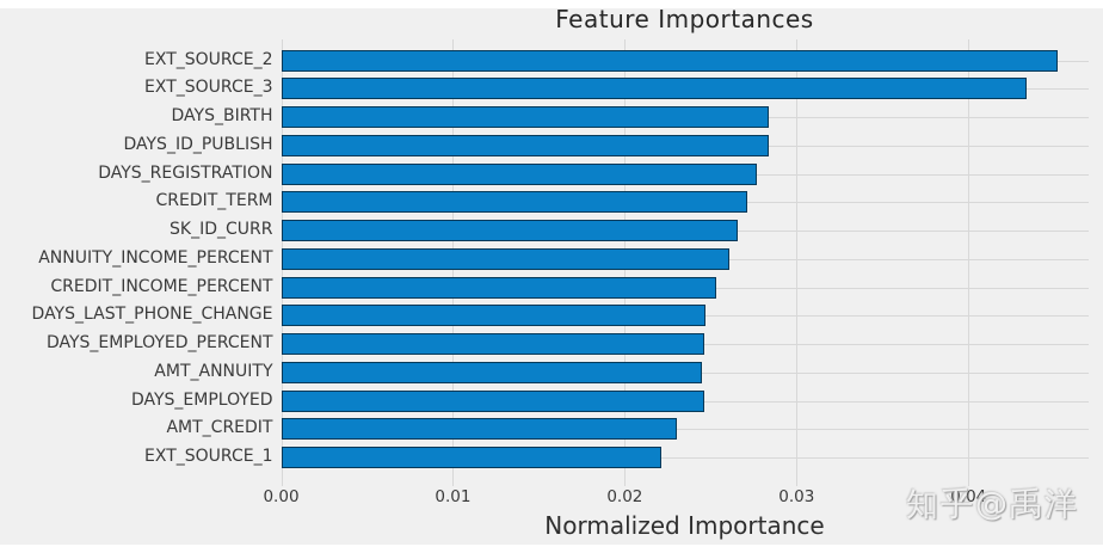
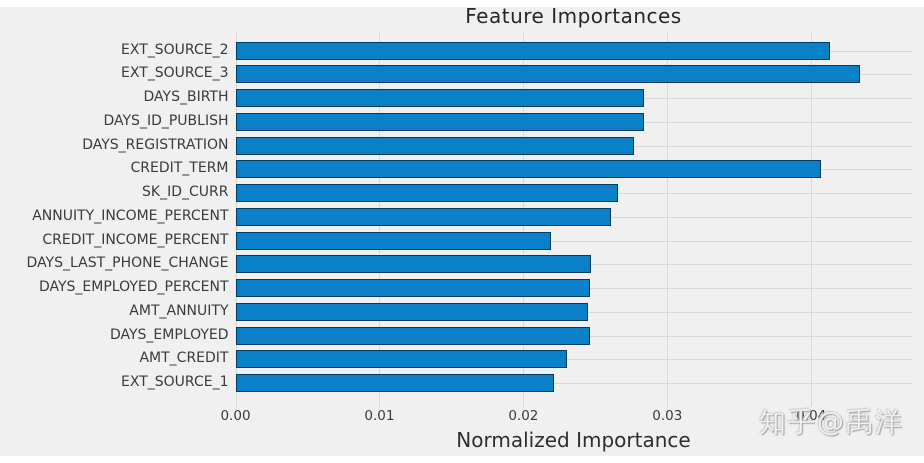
EXT_SOURCE_2: 0.0452 -> 0.0413
CREDIT_TERM: 0.0271 -> 0.0407
CREDIT_INCOME_PERCENT: 0.0253 -> 0.0219
